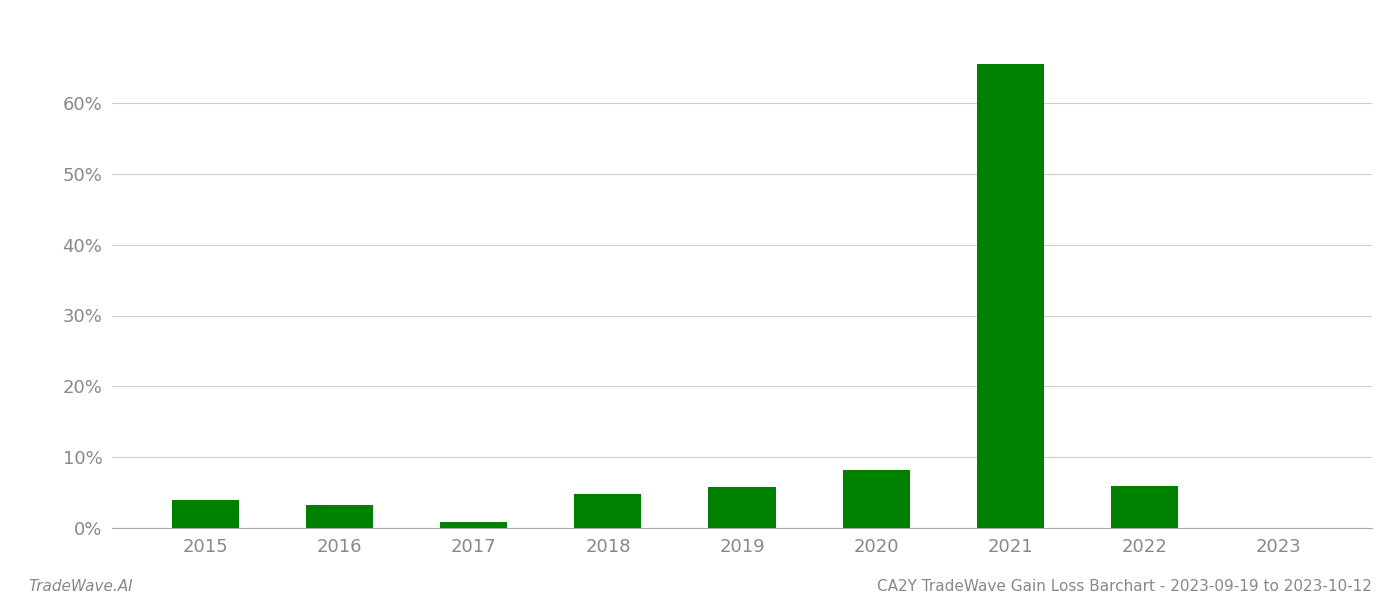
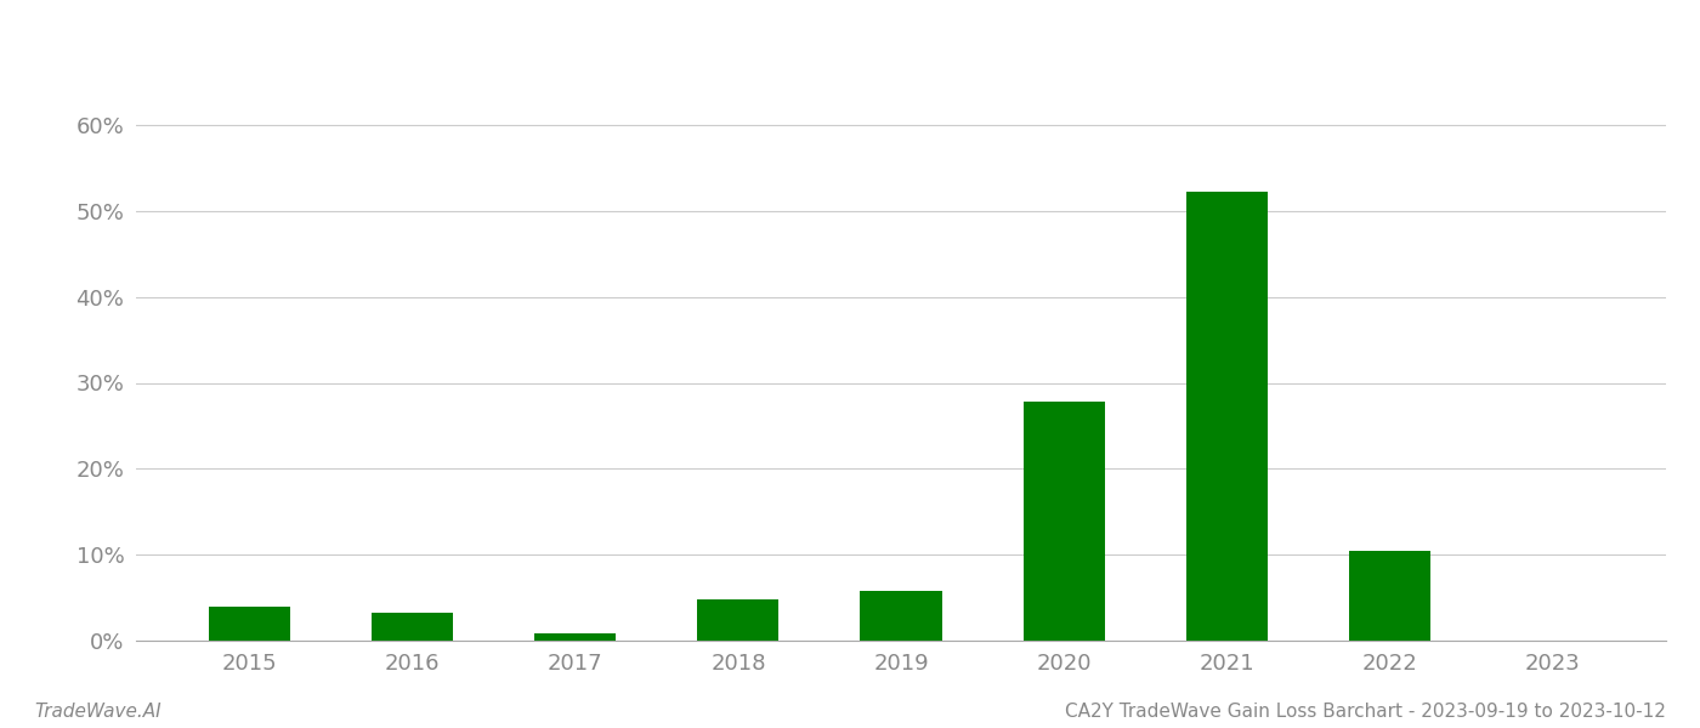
2020: 8.2% -> 27.8%
2021: 65.5% -> 52.2%
2022: 5.9% -> 10.4%
